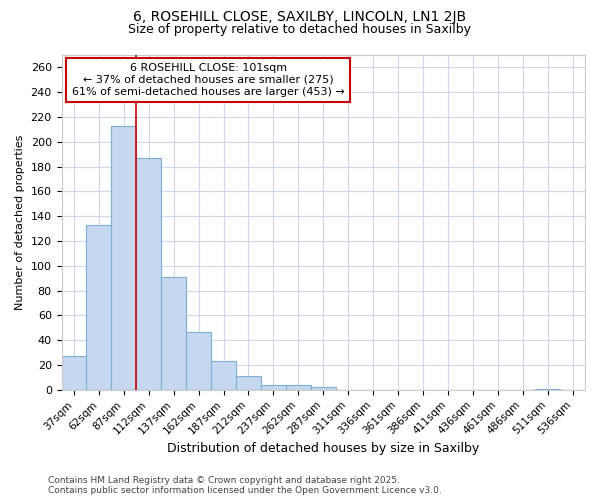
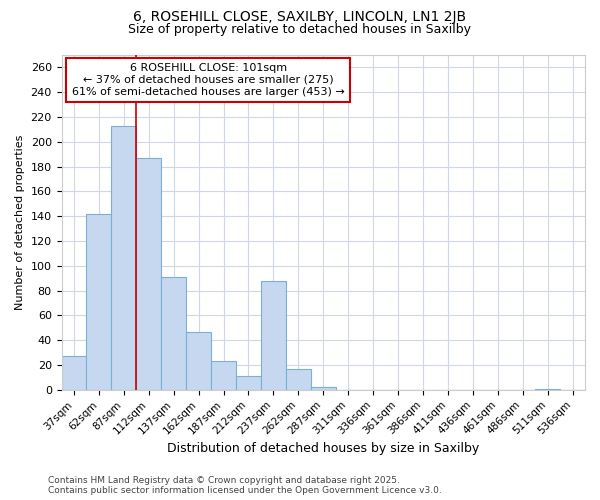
62sqm: 133 -> 142
237sqm: 4 -> 88
262sqm: 4 -> 17
